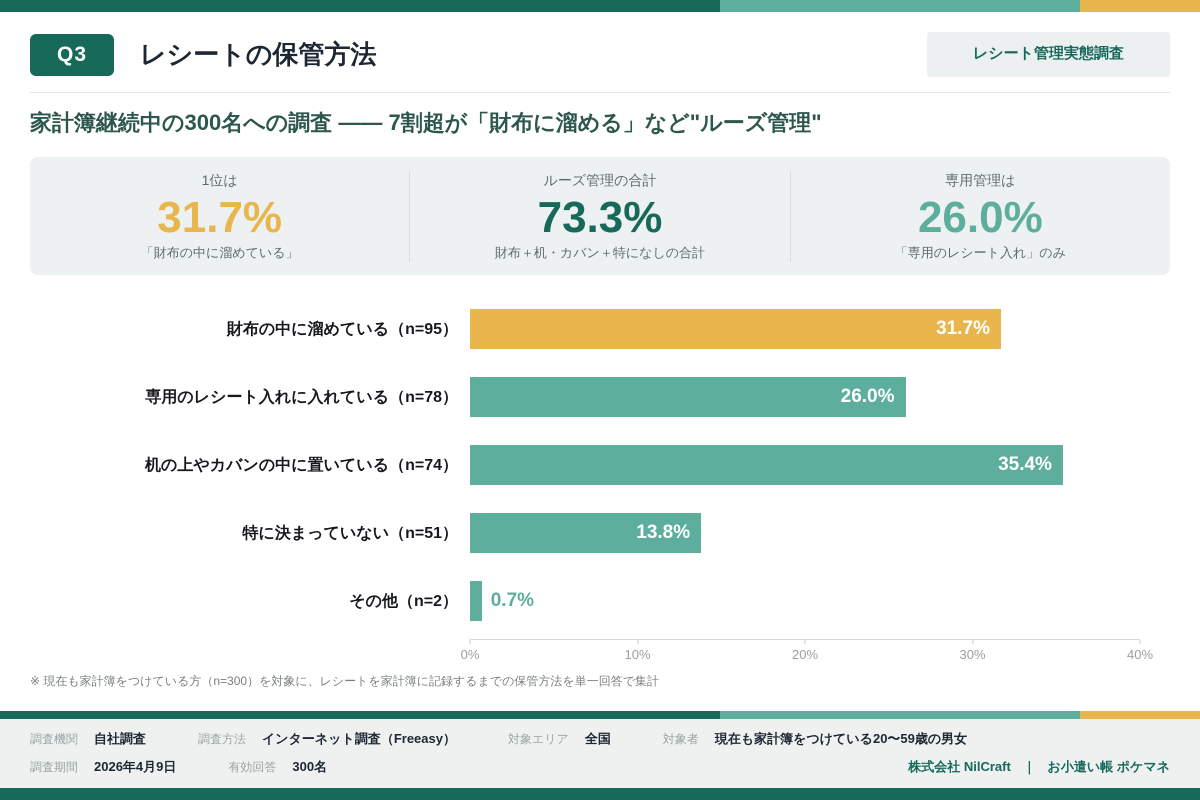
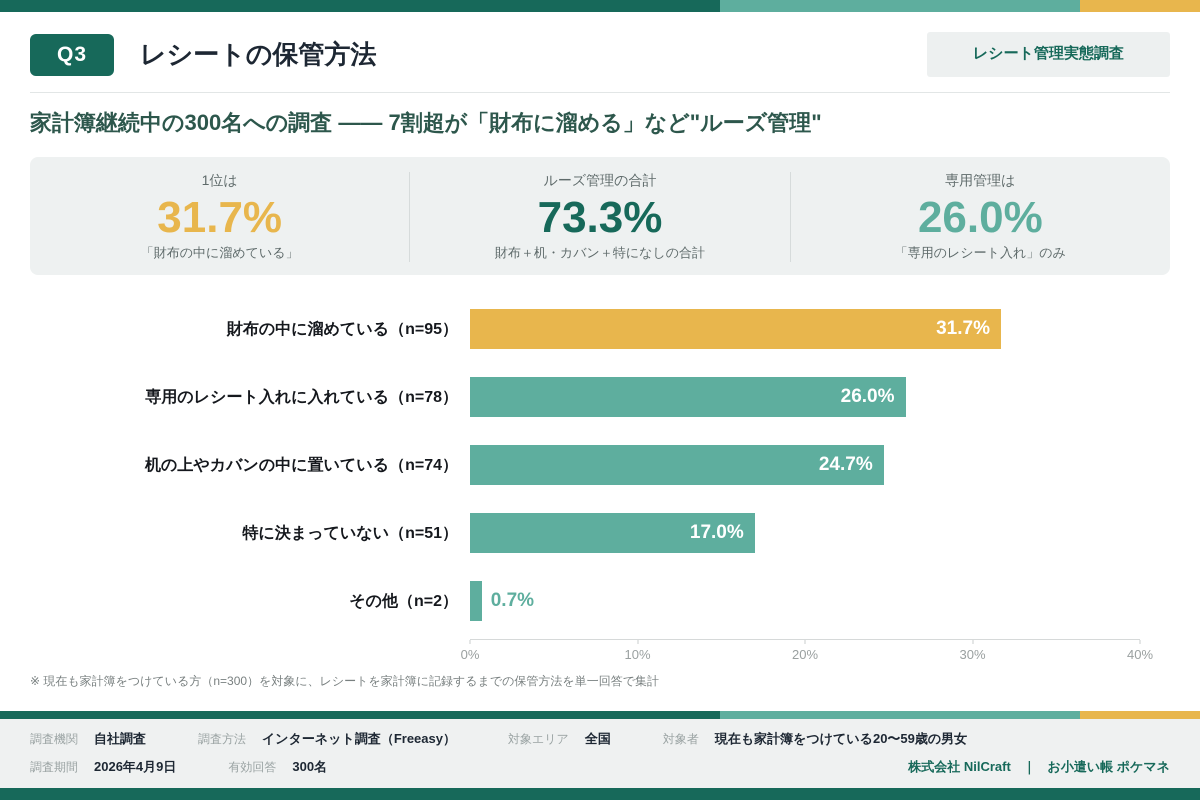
机の上やカバンの中に置いている（n=74）: 35.4% -> 24.7%
特に決まっていない（n=51）: 13.8% -> 17.0%
